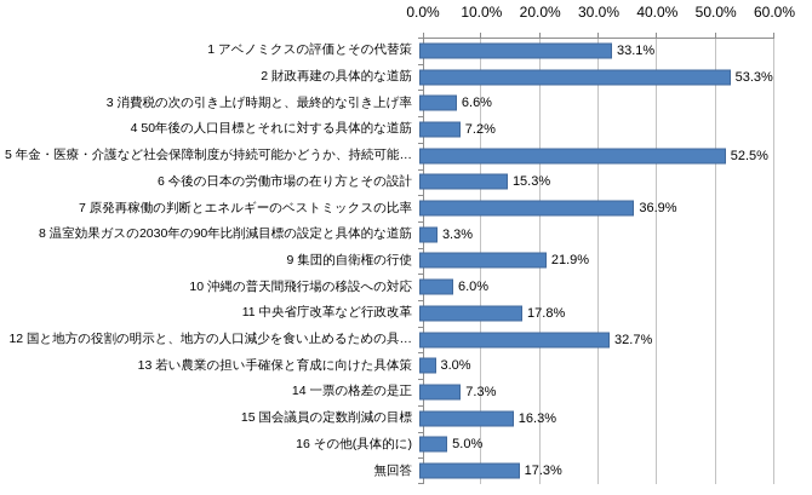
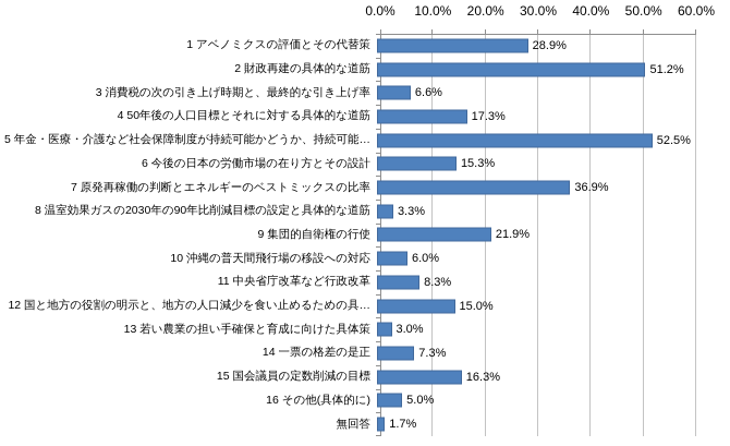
1 アベノミクスの評価とその代替策: 33.1% -> 28.9%
2 財政再建の具体的な道筋: 53.3% -> 51.2%
4 50年後の人口目標とそれに対する具体的な道筋: 7.2% -> 17.3%
11 中央省庁改革など行政改革: 17.8% -> 8.3%
12 国と地方の役割の明示と、地方の人口減少を食い止めるための具…: 32.7% -> 15.0%
無回答: 17.3% -> 1.7%
